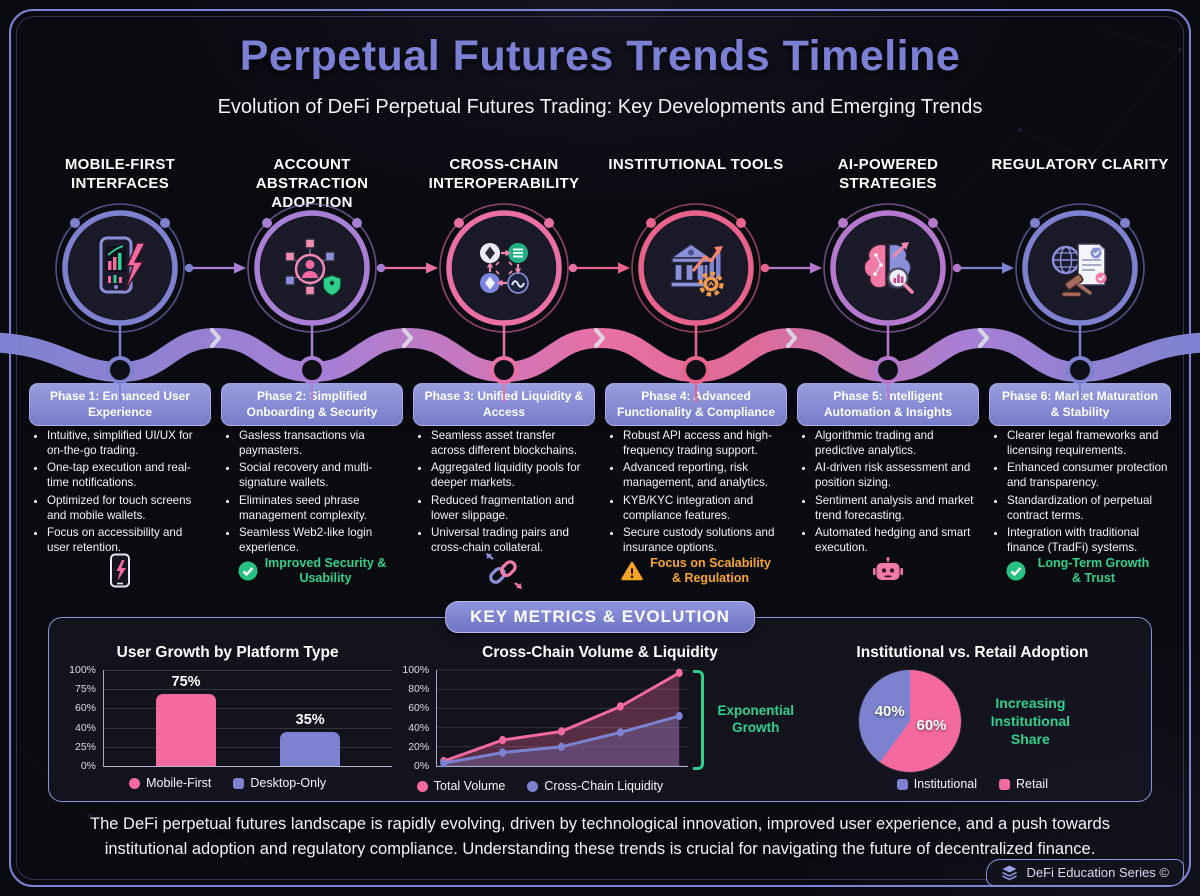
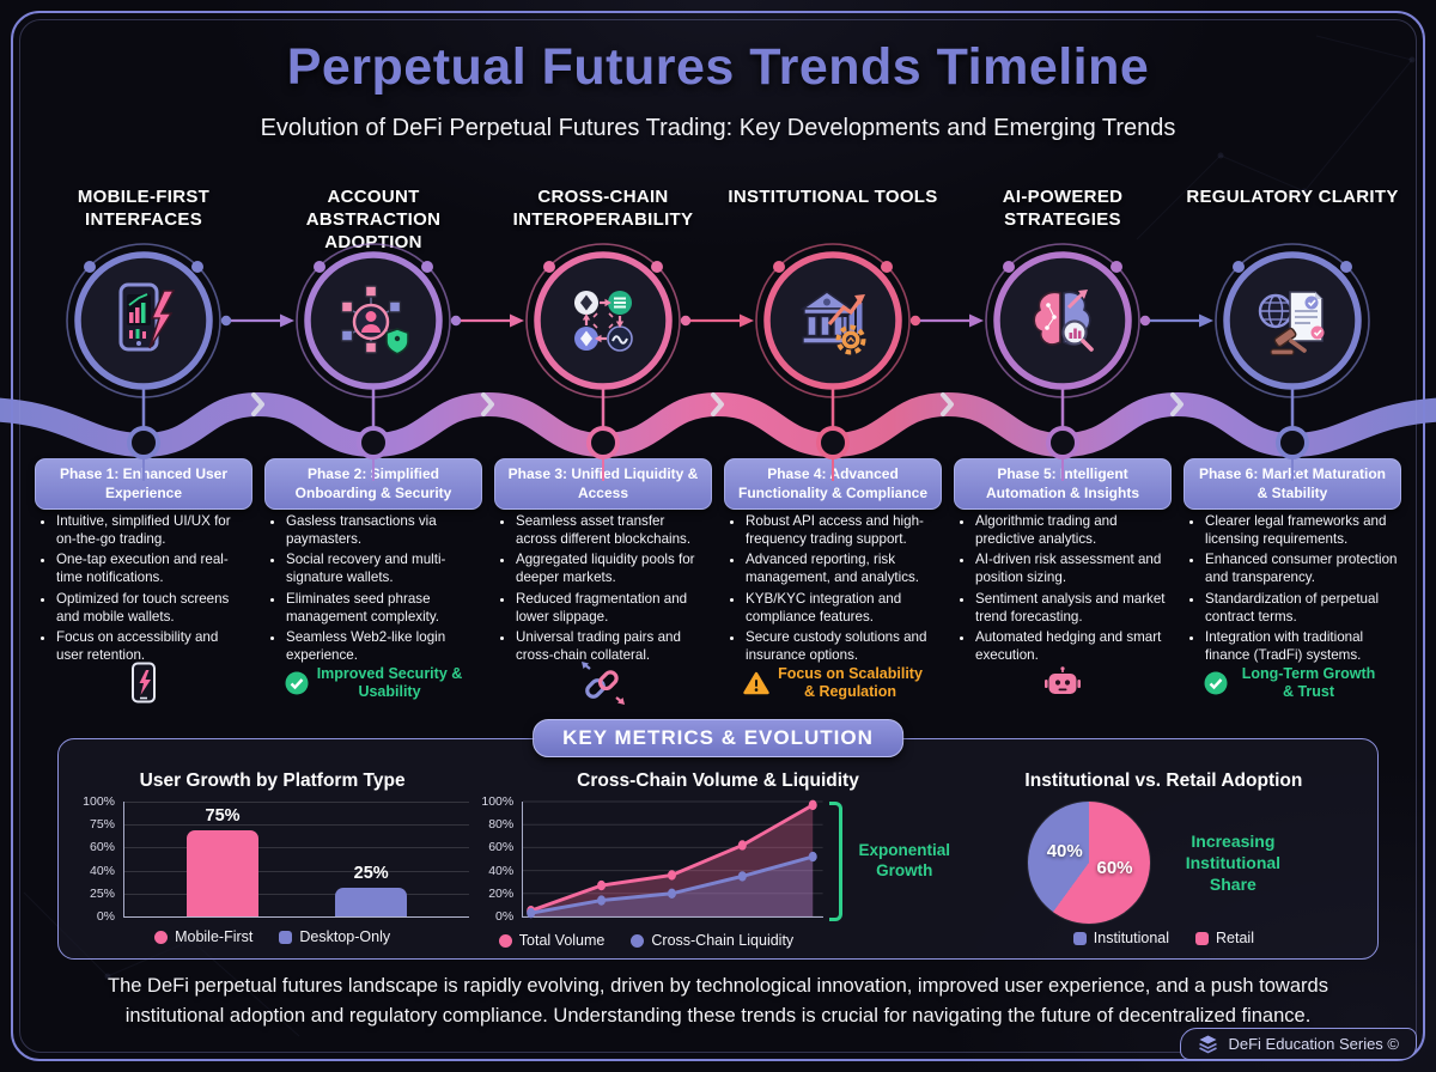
User Growth by Platform Type/Desktop-Only: 35% -> 25%
